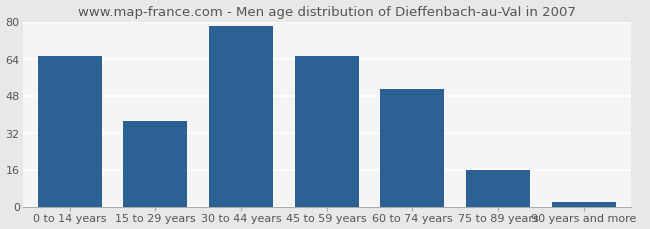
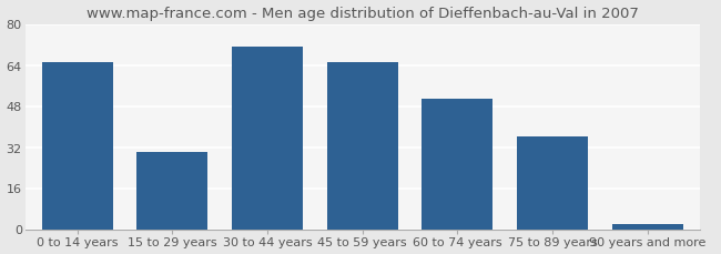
15 to 29 years: 37 -> 30
30 to 44 years: 78 -> 71
75 to 89 years: 16 -> 36
